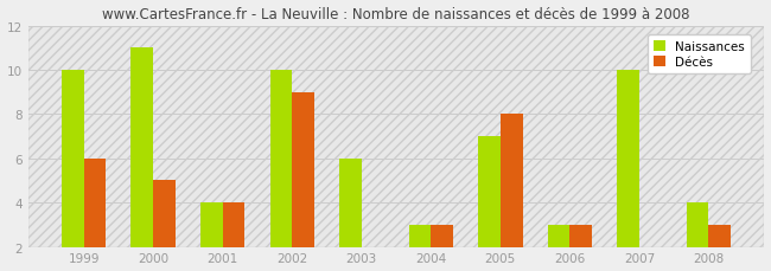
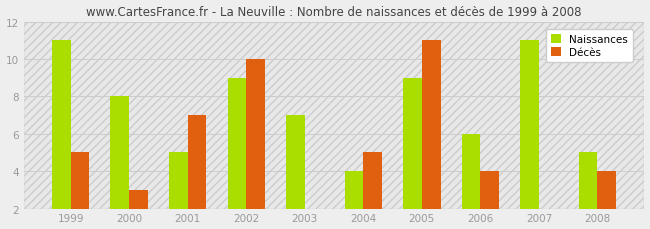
Naissances/1999: 10 -> 11
Décès/1999: 6 -> 5
Naissances/2000: 11 -> 8
Décès/2000: 5 -> 3
Naissances/2001: 4 -> 5
Décès/2001: 4 -> 7
Naissances/2002: 10 -> 9
Décès/2002: 9 -> 10
Naissances/2003: 6 -> 7
Naissances/2004: 3 -> 4
Décès/2004: 3 -> 5
Naissances/2005: 7 -> 9
Décès/2005: 8 -> 11
Naissances/2006: 3 -> 6
Décès/2006: 3 -> 4
Naissances/2007: 10 -> 11
Naissances/2008: 4 -> 5
Décès/2008: 3 -> 4
